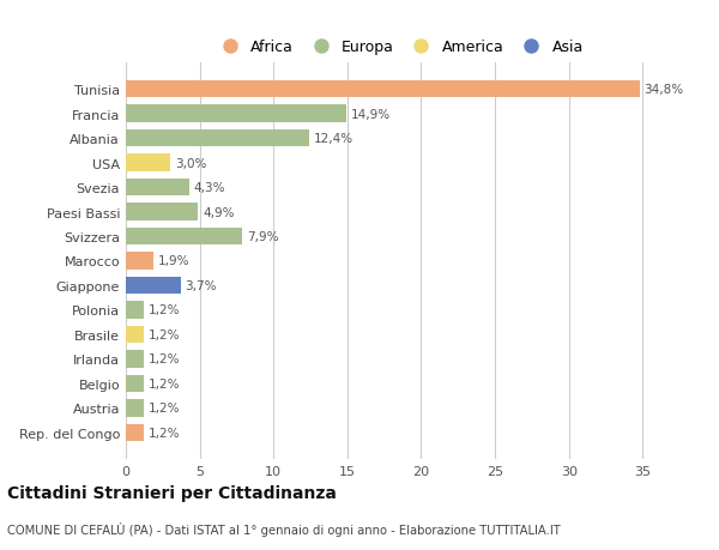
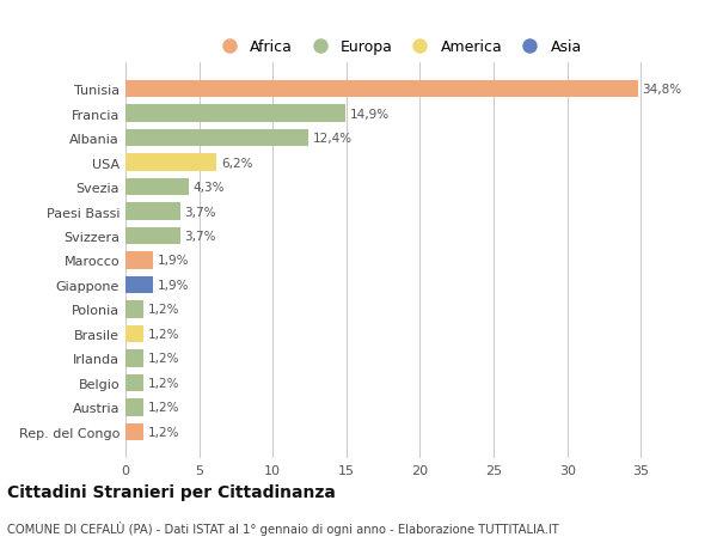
USA: 3,0% -> 6,2%
Paesi Bassi: 4,9% -> 3,7%
Svizzera: 7,9% -> 3,7%
Giappone: 3,7% -> 1,9%
